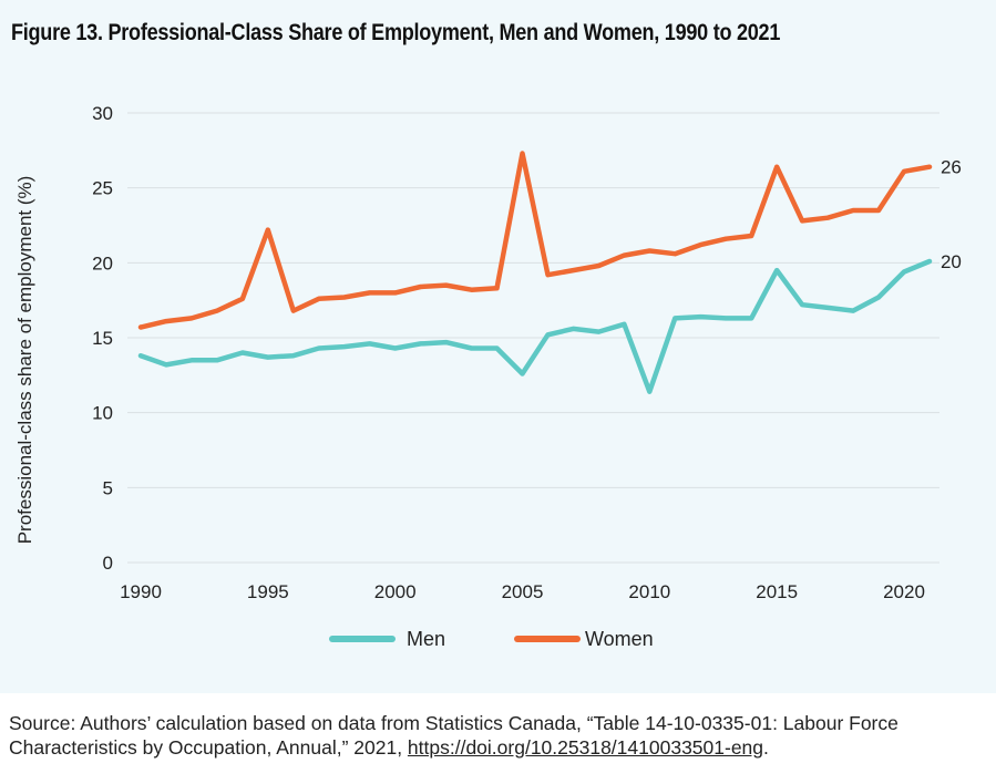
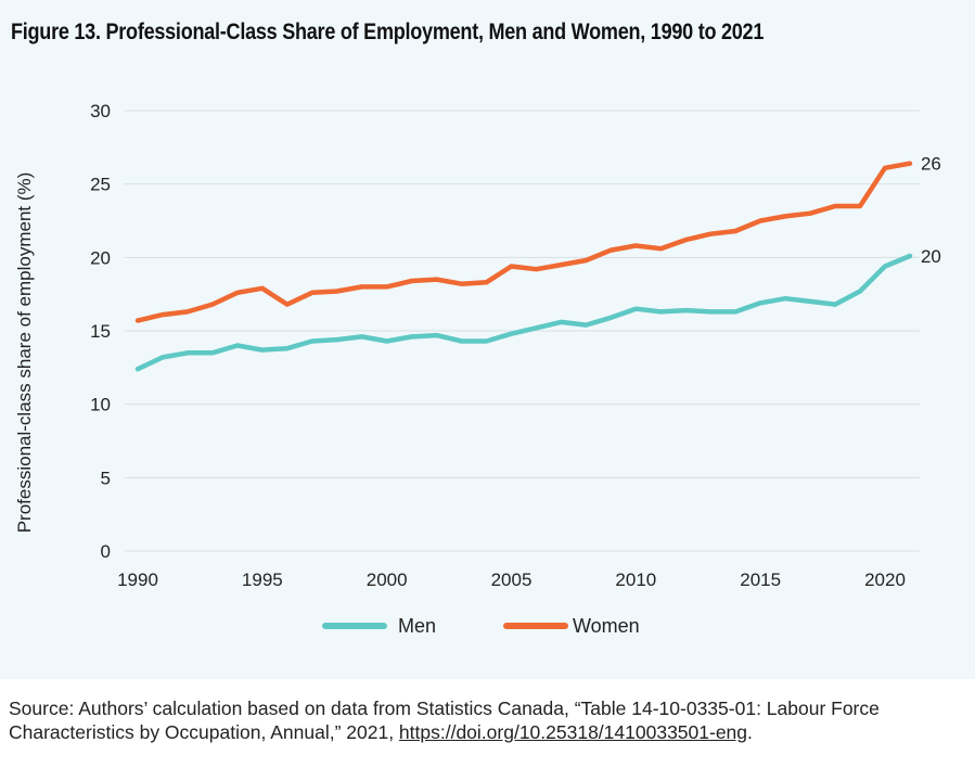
Men/1990: 13.8 -> 12.4
Women/1995: 22.2 -> 17.9
Men/2005: 12.6 -> 14.8
Women/2005: 27.3 -> 19.4
Men/2010: 11.4 -> 16.5
Men/2015: 19.5 -> 16.9
Women/2015: 26.4 -> 22.5
